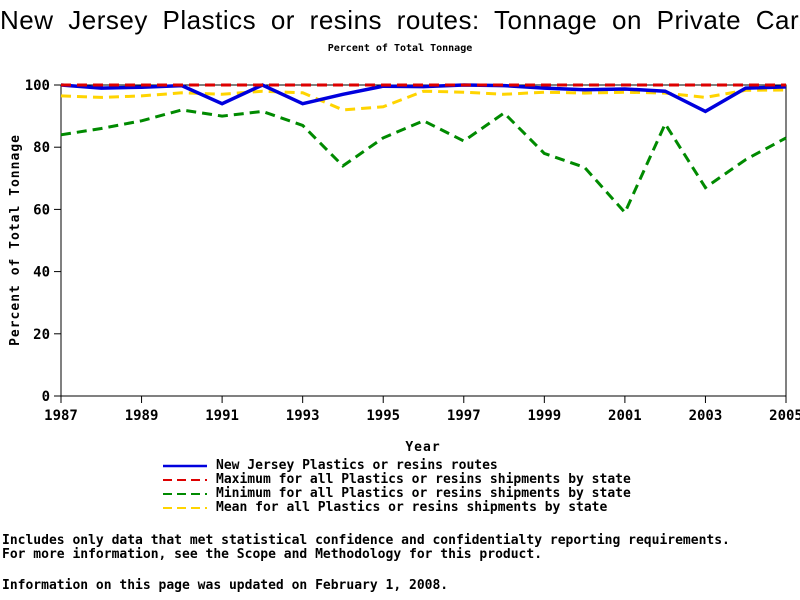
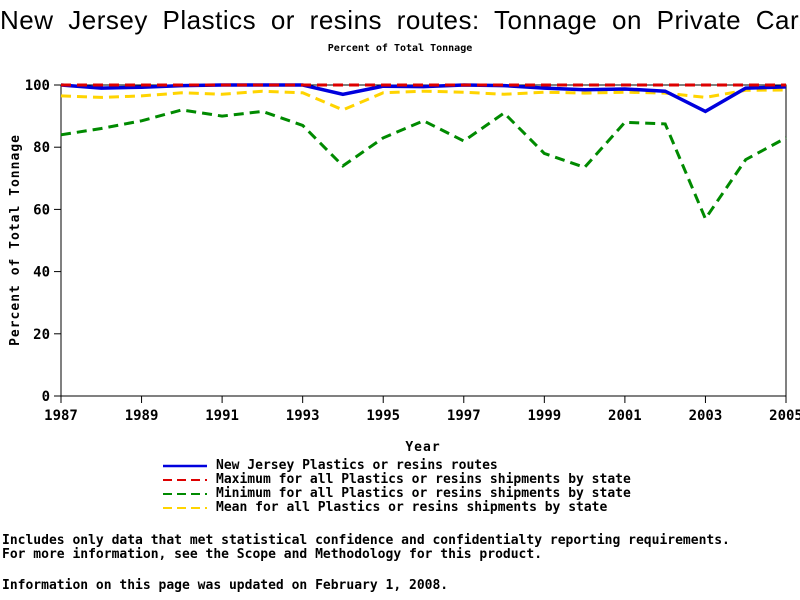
New Jersey Plastics or resins routes/1991: 94 -> 100
New Jersey Plastics or resins routes/1993: 94 -> 100
Mean for all Plastics or resins shipments by state/1995: 93 -> 98
Minimum for all Plastics or resins shipments by state/2001: 59 -> 88
Minimum for all Plastics or resins shipments by state/2003: 67 -> 57
